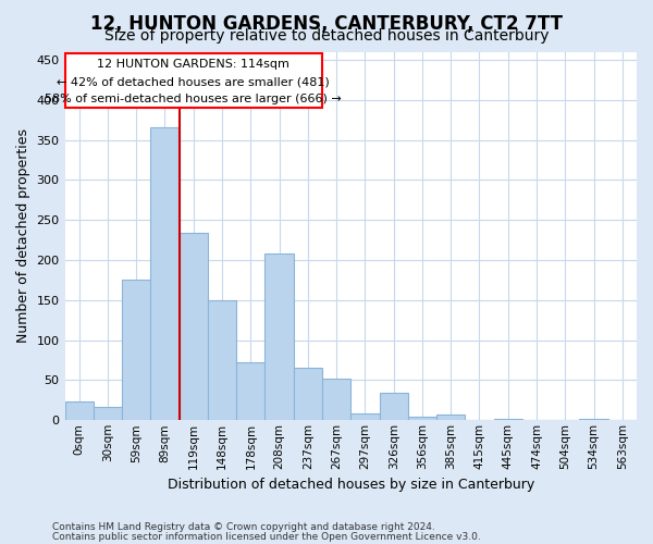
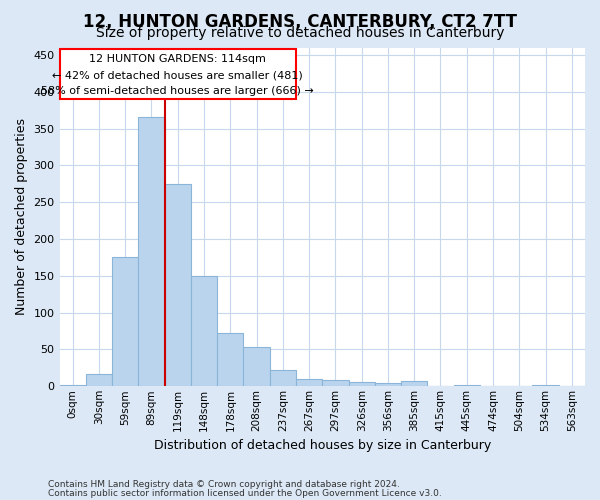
0sqm: 24 -> 2
119sqm: 234 -> 275
208sqm: 208 -> 53
237sqm: 66 -> 22
267sqm: 52 -> 10
326sqm: 34 -> 6
